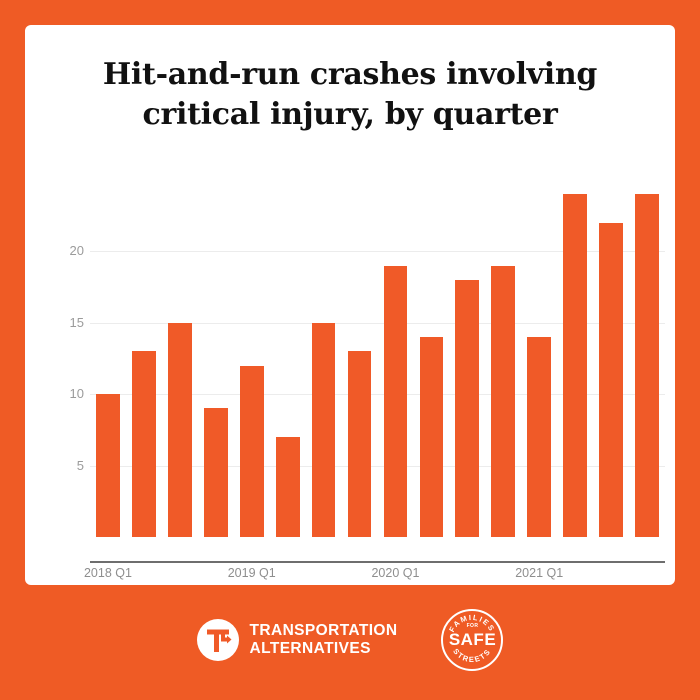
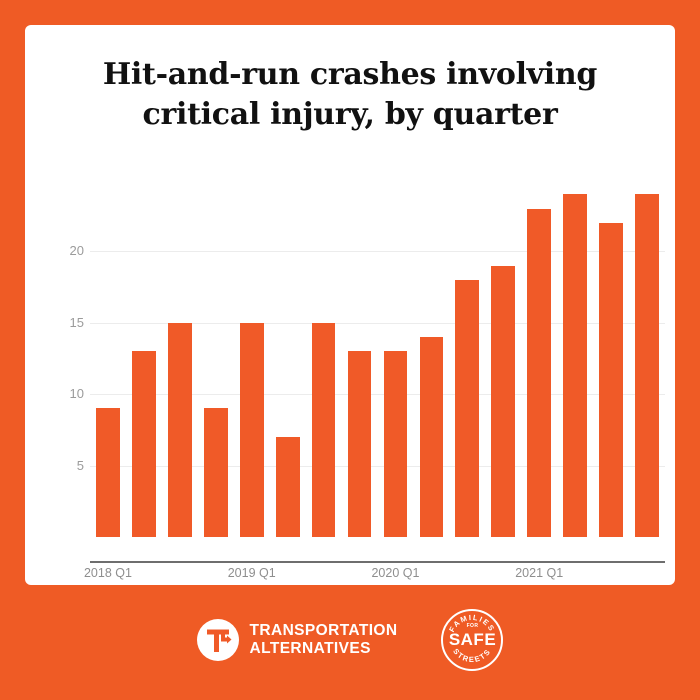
2018 Q1: 10 -> 9
2019 Q1: 12 -> 15
2020 Q1: 19 -> 13
2021 Q1: 14 -> 23
